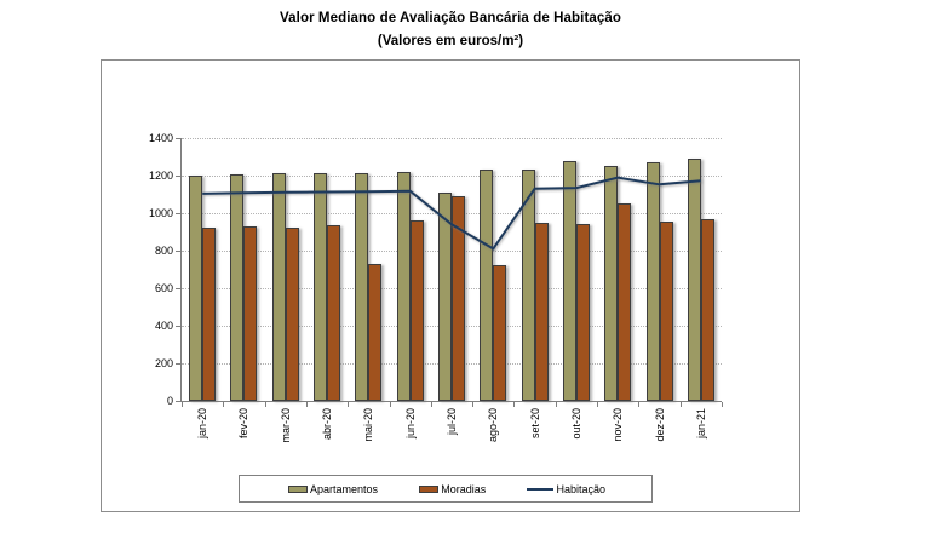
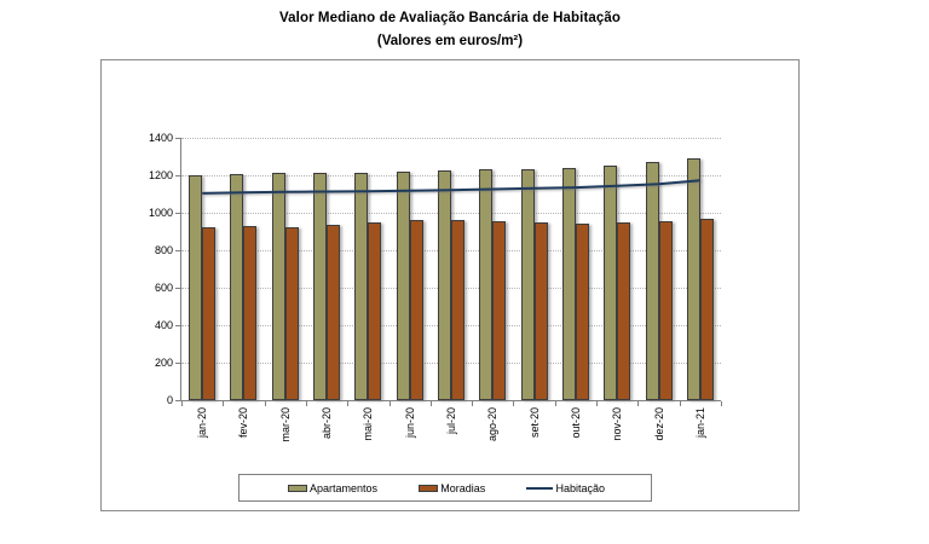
Moradias/mai-20: 730 -> 950
Apartamentos/jul-20: 1110 -> 1230
Moradias/jul-20: 1090 -> 960
Habitação/jul-20: 940 -> 1120
Moradias/ago-20: 720 -> 950
Habitação/ago-20: 810 -> 1130
Apartamentos/out-20: 1280 -> 1240
Moradias/nov-20: 1050 -> 950
Habitação/nov-20: 1190 -> 1140
